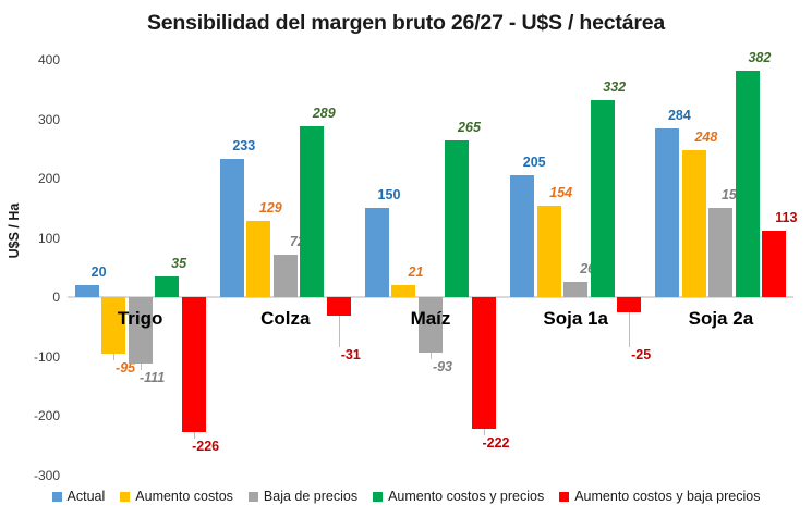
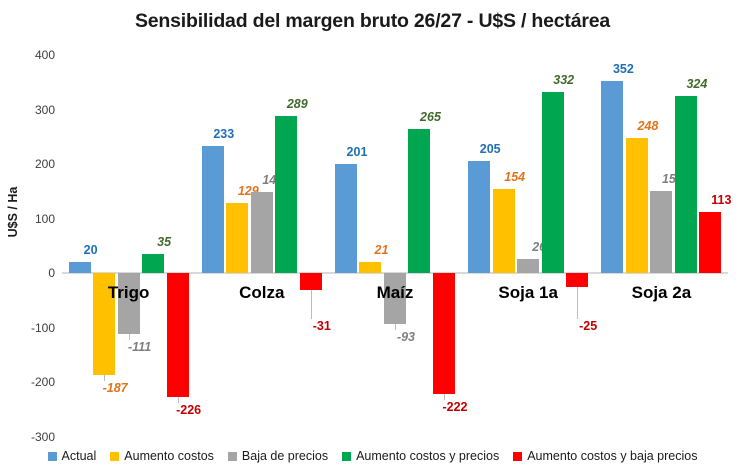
Aumento costos/Trigo: -95 -> -187
Baja de precios/Colza: 72 -> 149
Actual/Maíz: 150 -> 201
Actual/Soja 2a: 284 -> 352
Aumento costos y precios/Soja 2a: 382 -> 324
